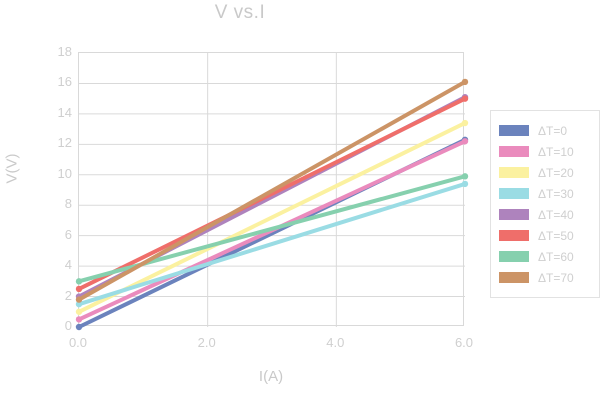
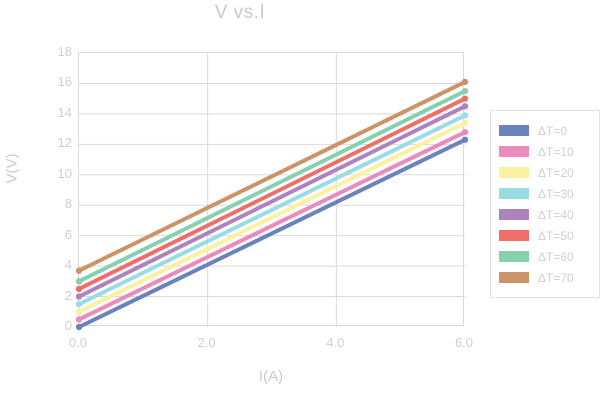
ΔT=70/0.0: 1.8 -> 3.7
ΔT=10/6.0: 12.2 -> 12.8
ΔT=30/6.0: 9.4 -> 13.9
ΔT=40/6.0: 15.1 -> 14.5
ΔT=60/6.0: 9.9 -> 15.5
